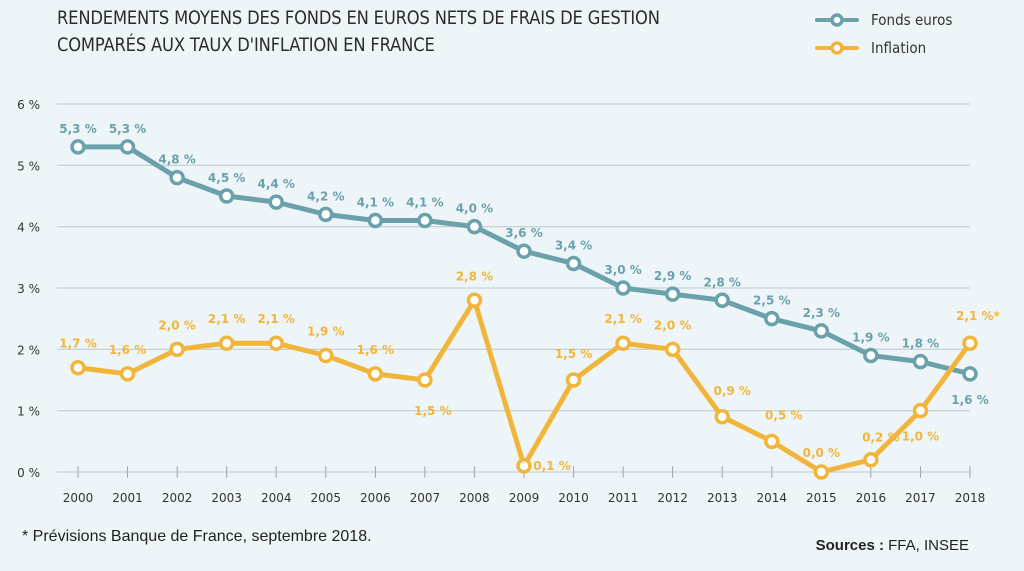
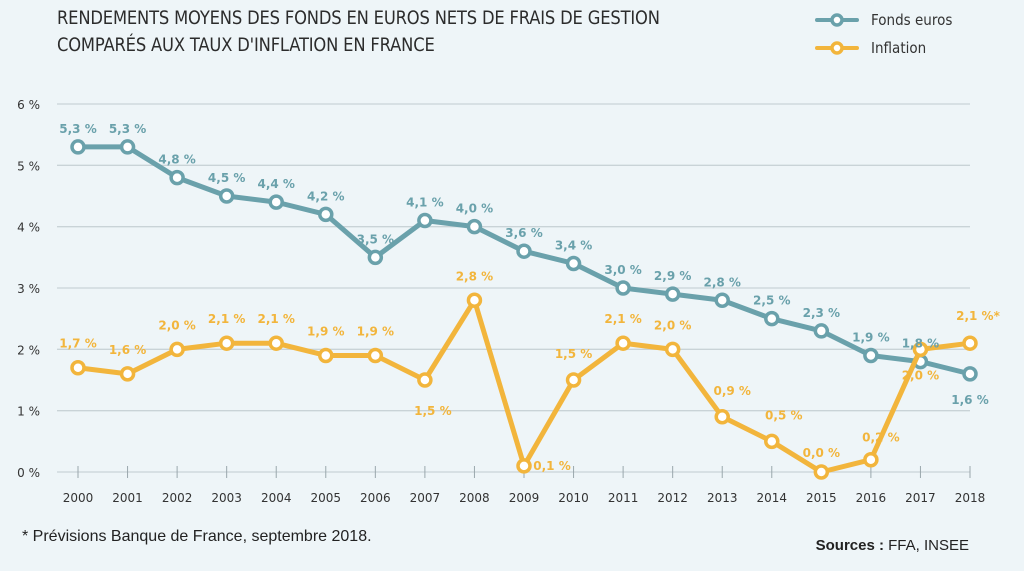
Fonds euros/2006: 4,1 -> 3,5
Inflation/2006: 1,6 -> 1,9
Inflation/2017: 1,0 -> 2,0
